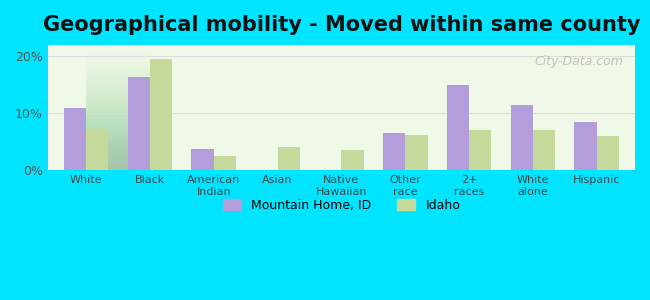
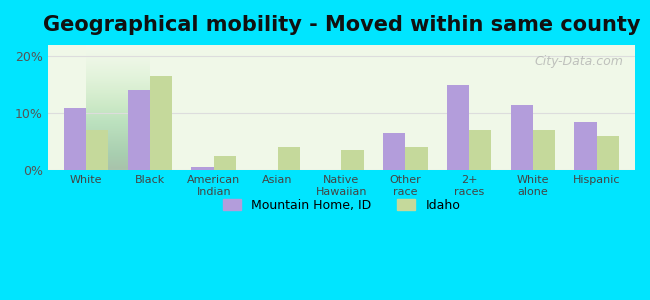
Mountain Home, ID/Black: 16.4% -> 14.0%
Idaho/Black: 19.6% -> 16.5%
Mountain Home, ID/American Indian: 3.8% -> 0.5%
Idaho/Other race: 6.2% -> 4.0%
